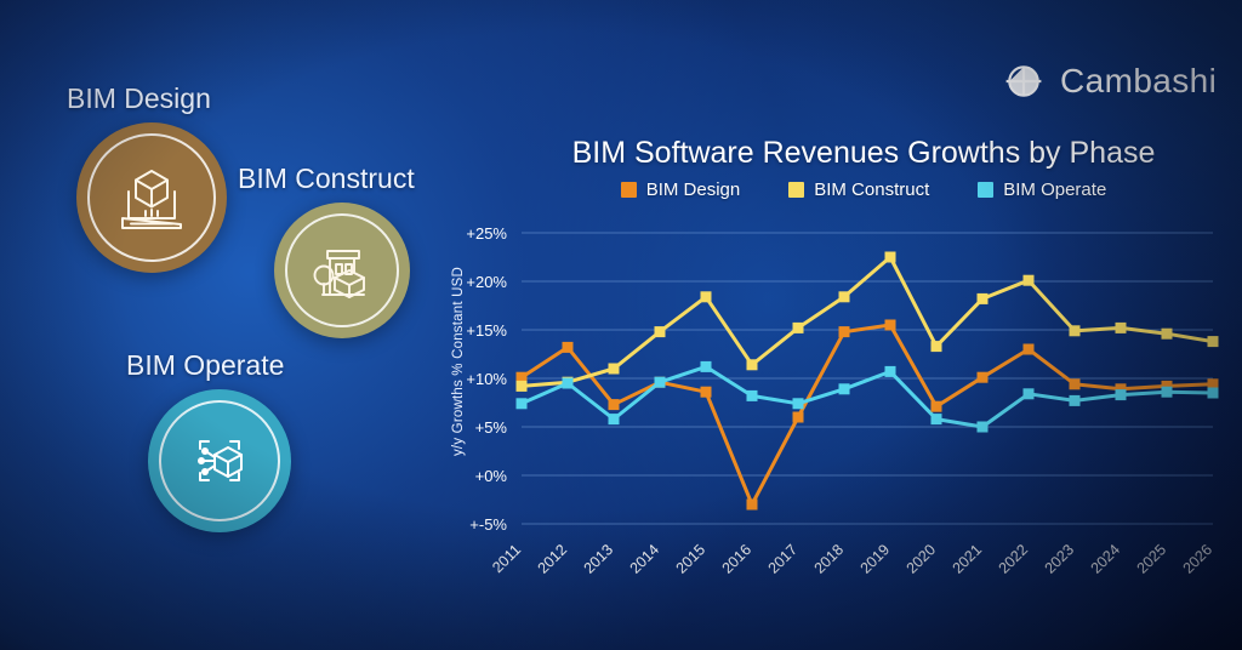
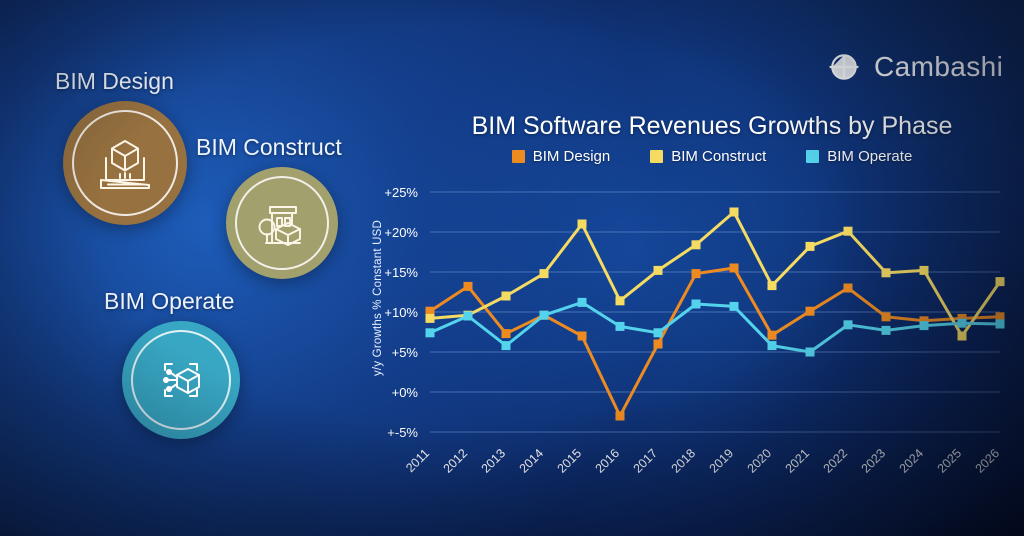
BIM Construct/2013: 11% -> 12%
BIM Design/2015: 9% -> 7%
BIM Construct/2015: 18% -> 21%
BIM Operate/2018: 9% -> 11%
BIM Construct/2025: 15% -> 7%
